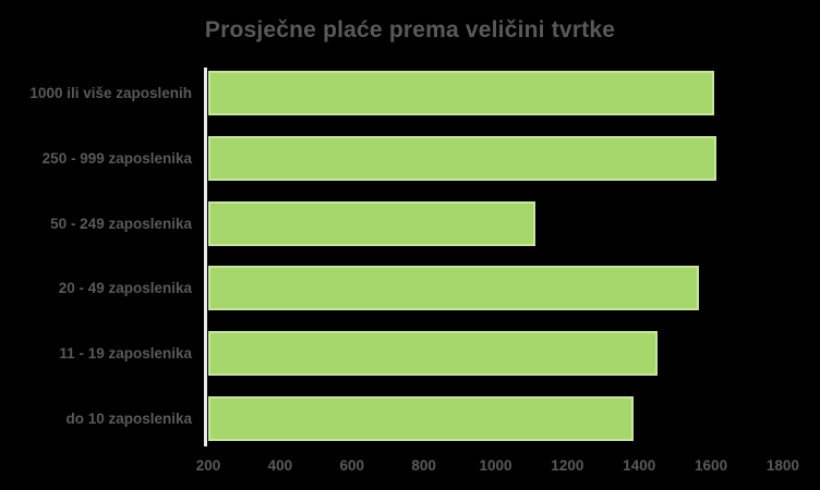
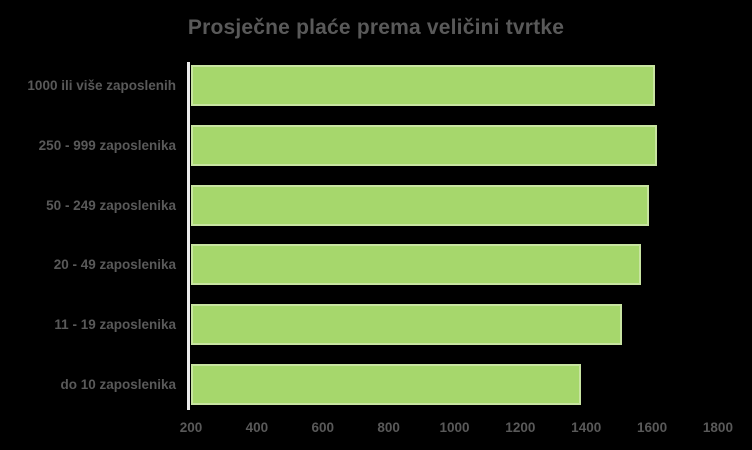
50 - 249 zaposlenika: 1110 -> 1590
11 - 19 zaposlenika: 1450 -> 1510
